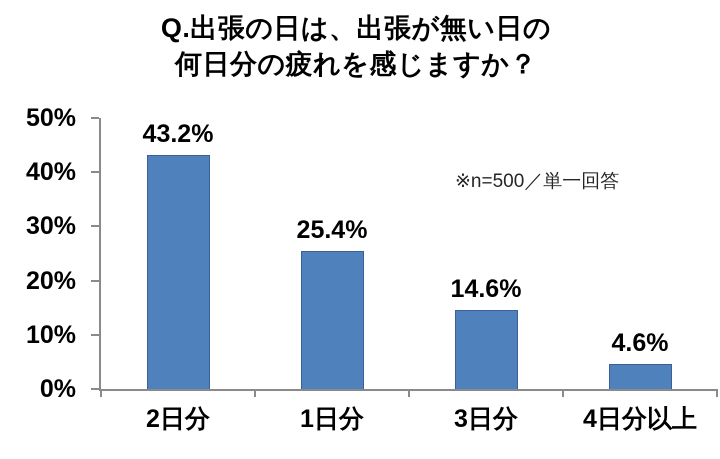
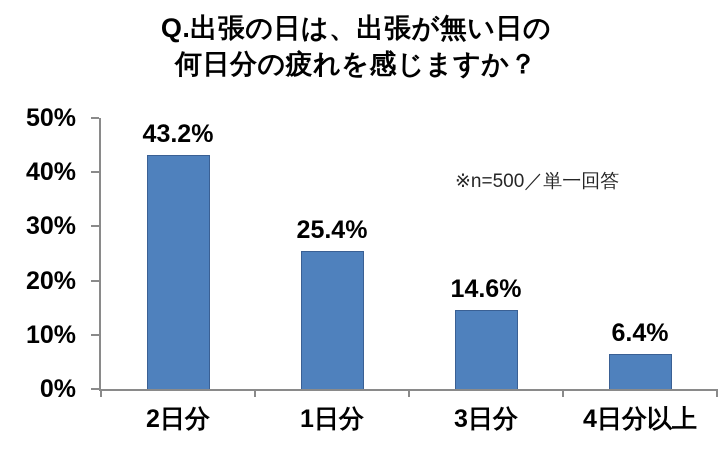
4日分以上: 4.6% -> 6.4%
